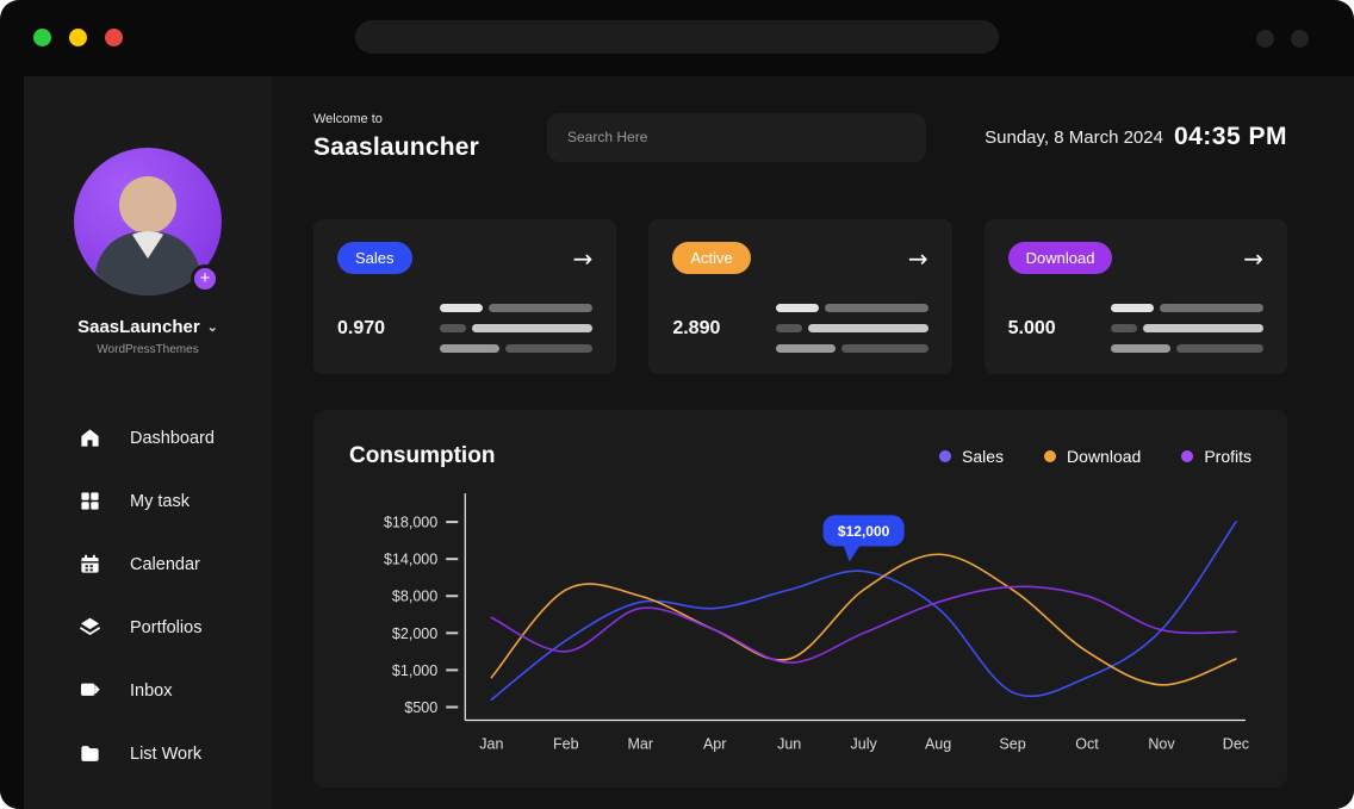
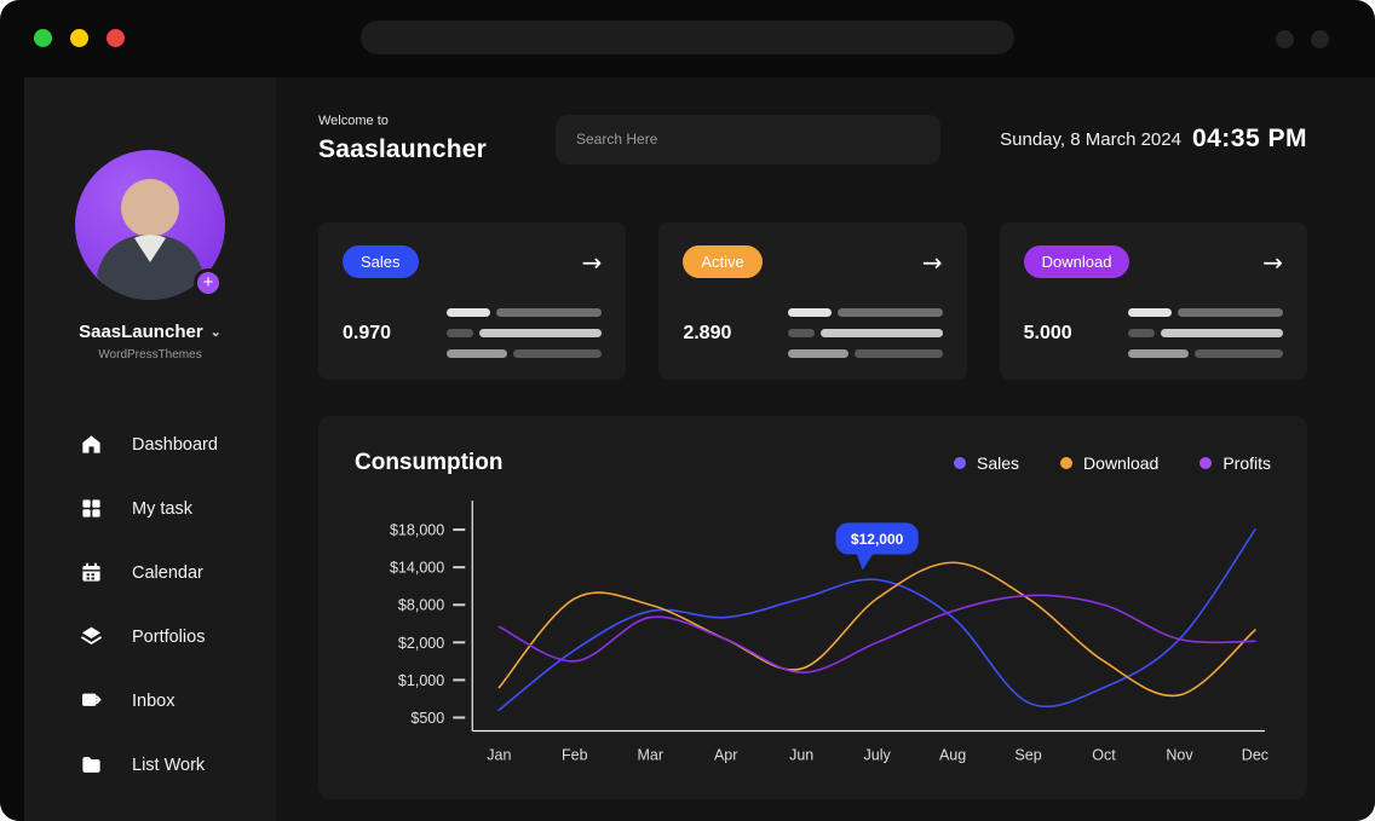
Download/Dec: $1000 -> $4000
